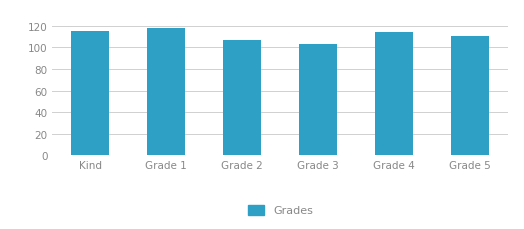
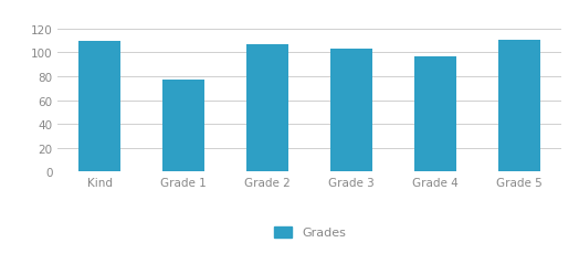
Kind: 115 -> 110
Grade 1: 118 -> 77
Grade 4: 114 -> 97
